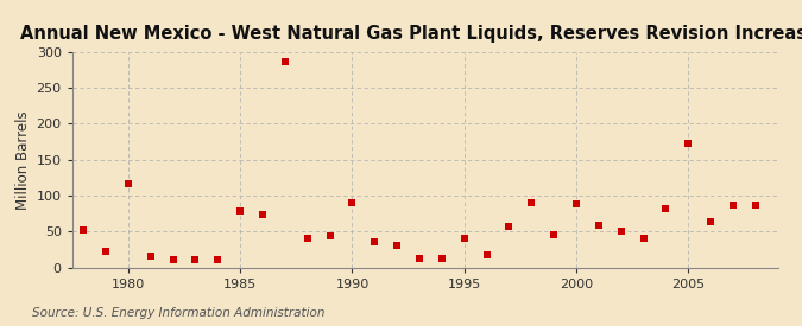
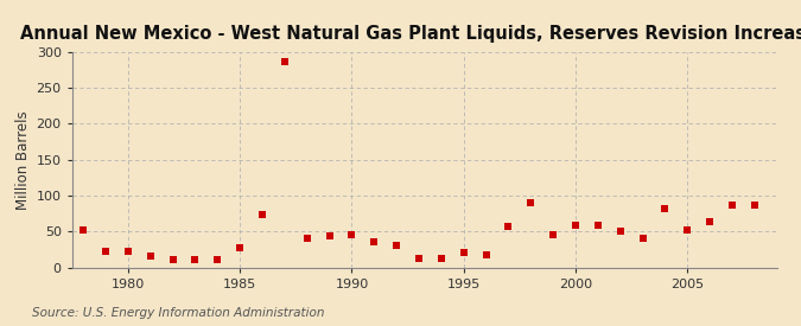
1980: 116 -> 23
1985: 78 -> 28
1990: 90 -> 45
1995: 40 -> 20
2000: 88 -> 58
2005: 172 -> 52
